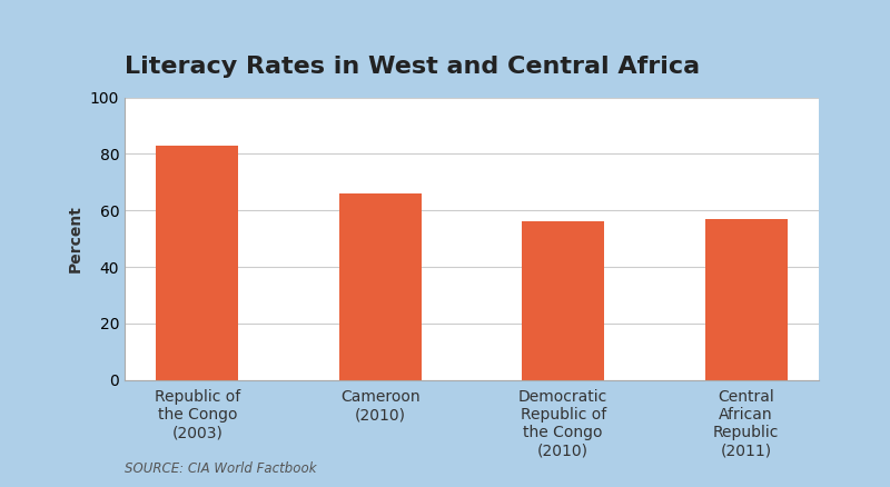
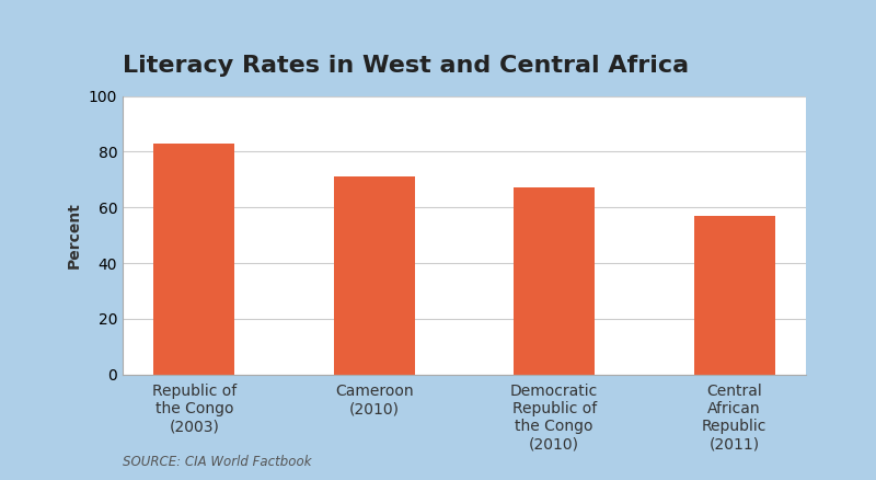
Cameroon (2010): 66 -> 71
Democratic Republic of the Congo (2010): 56 -> 67
